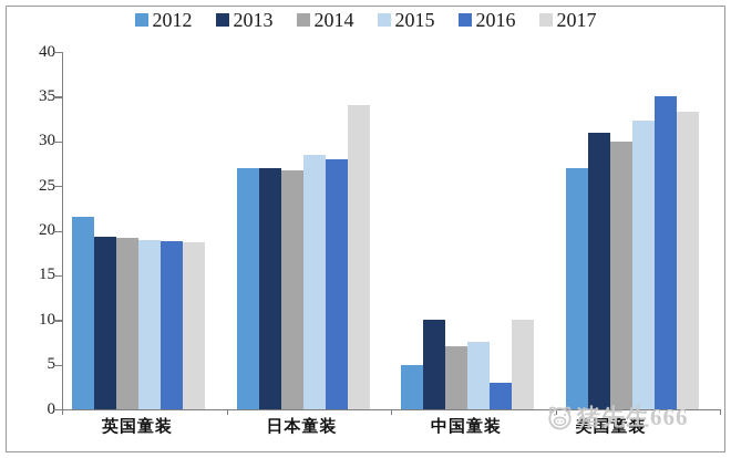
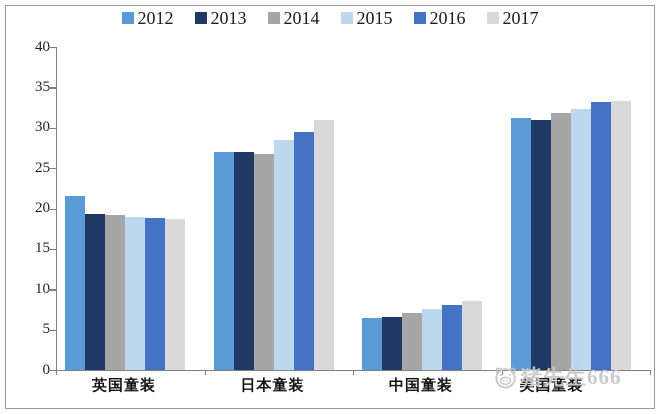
2016/日本童装: 28 -> 30
2017/日本童装: 34 -> 31
2012/中国童装: 5 -> 6
2013/中国童装: 10 -> 7
2016/中国童装: 3 -> 8
2017/中国童装: 10 -> 8
2012/美国童装: 27 -> 31
2014/美国童装: 30 -> 32
2016/美国童装: 35 -> 33
